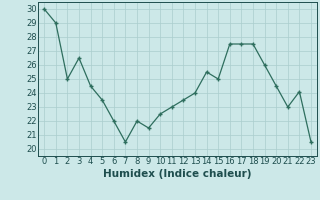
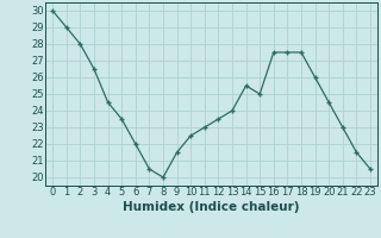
2: 25.0 -> 28.0
8: 22.0 -> 20.0
22: 24.1 -> 21.5
